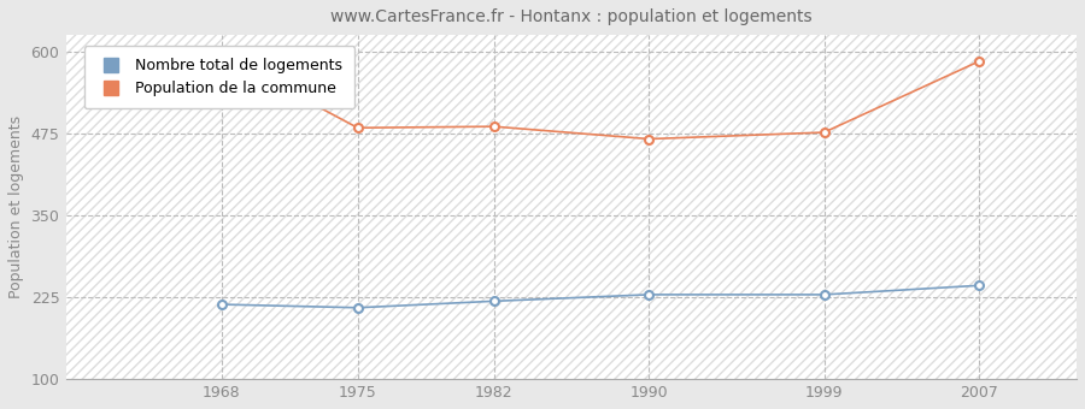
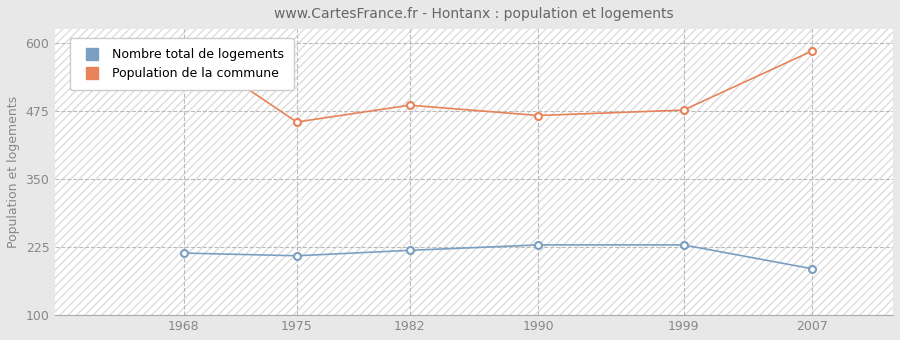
Population de la commune/1975: 483 -> 454
Nombre total de logements/2007: 242 -> 184
